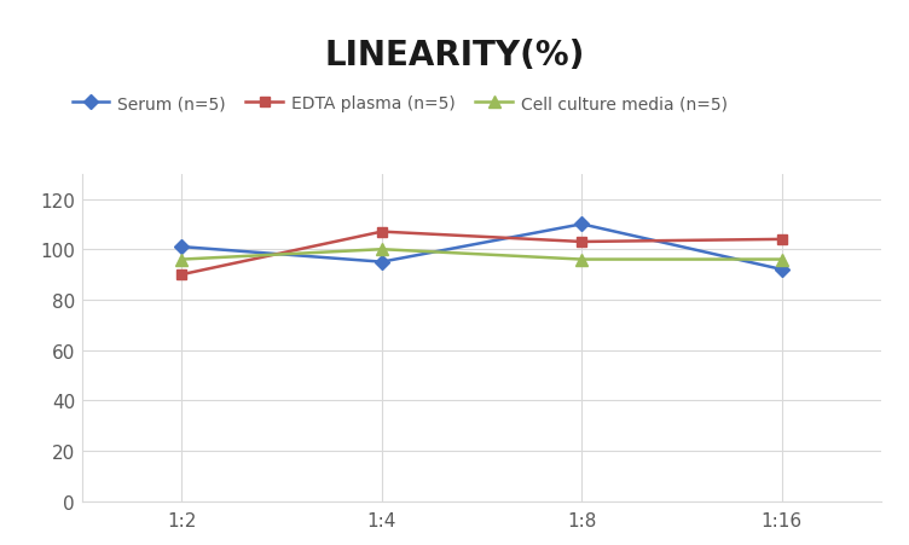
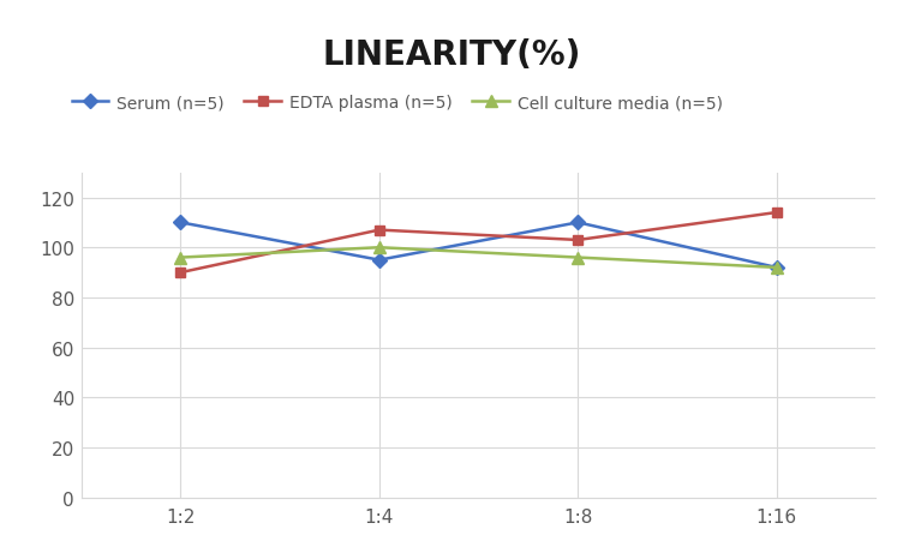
Serum (n=5)/1:2: 101 -> 110
EDTA plasma (n=5)/1:16: 104 -> 114
Cell culture media (n=5)/1:16: 96 -> 92
